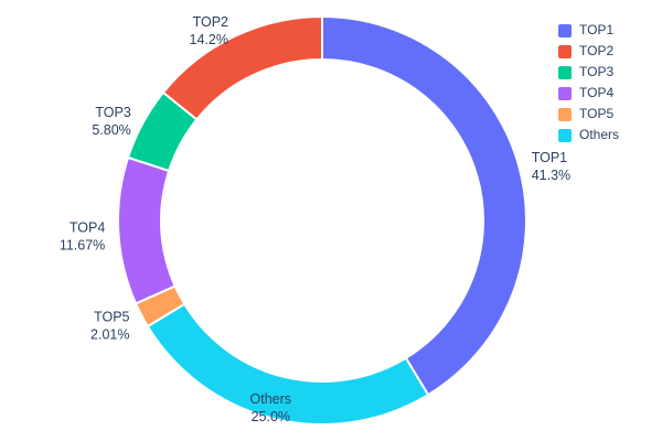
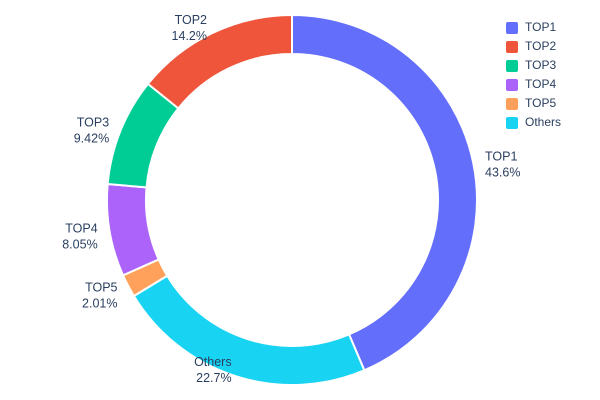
TOP1: 41.3% -> 43.6%
Others: 25.0% -> 22.7%
TOP4: 11.67% -> 8.05%
TOP3: 5.80% -> 9.42%
